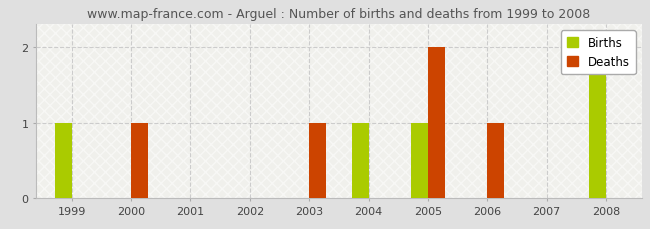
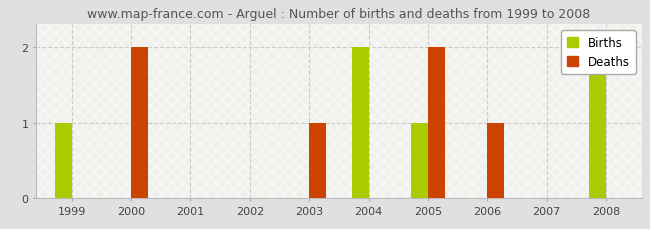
Deaths/2000: 1 -> 2
Births/2004: 1 -> 2
